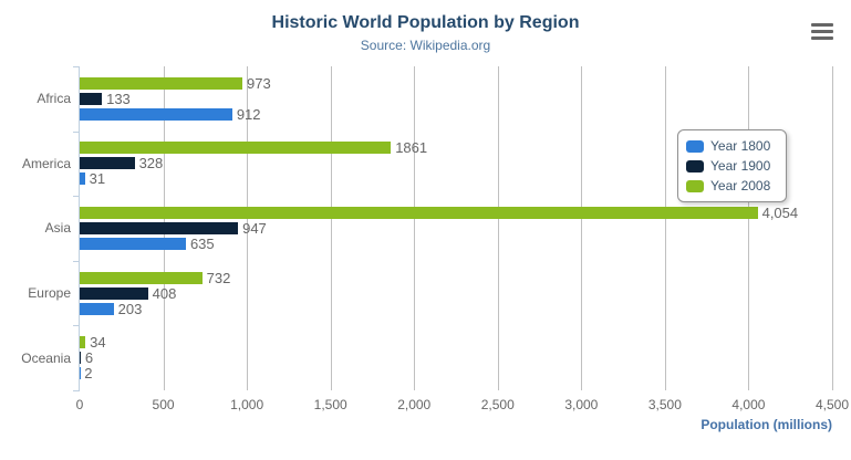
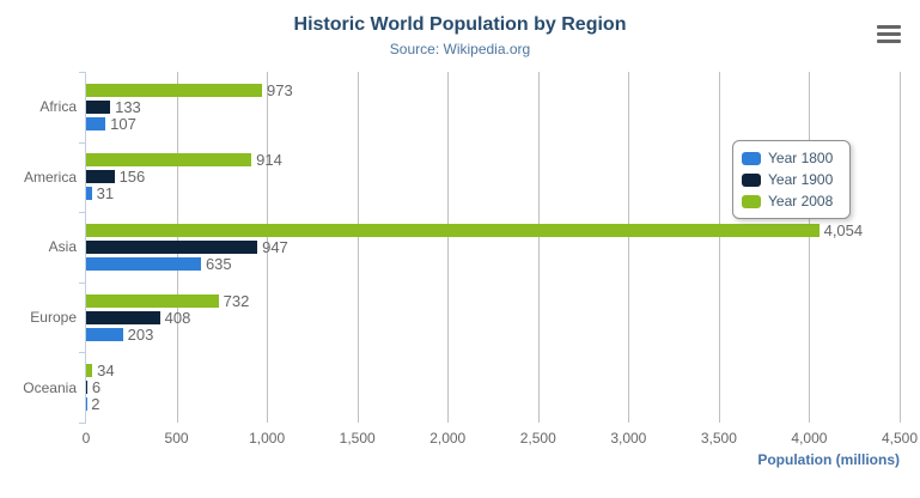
Year 1800/Africa: 912 -> 107
Year 1900/America: 328 -> 156
Year 2008/America: 1861 -> 914
